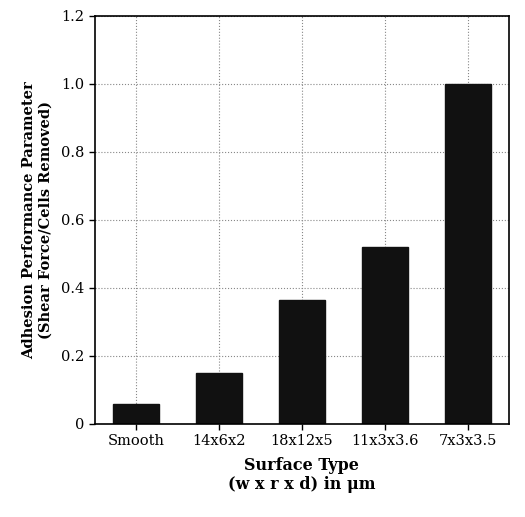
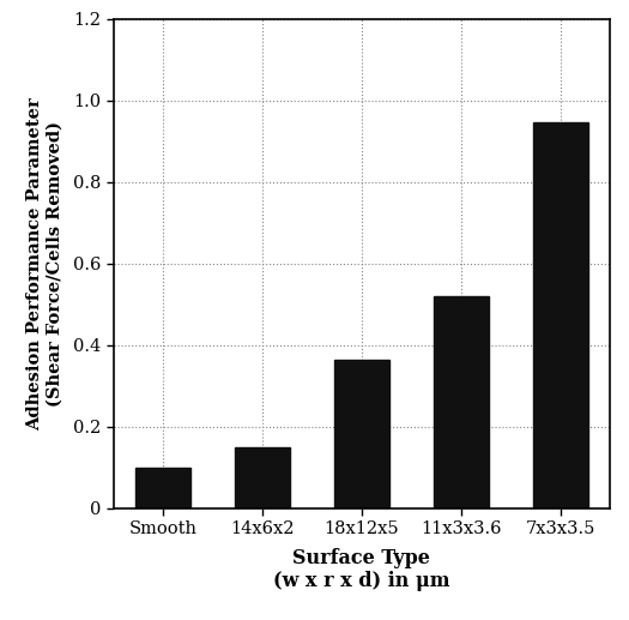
Smooth: 0.060 -> 0.100
7x3x3.5: 1.000 -> 0.945
